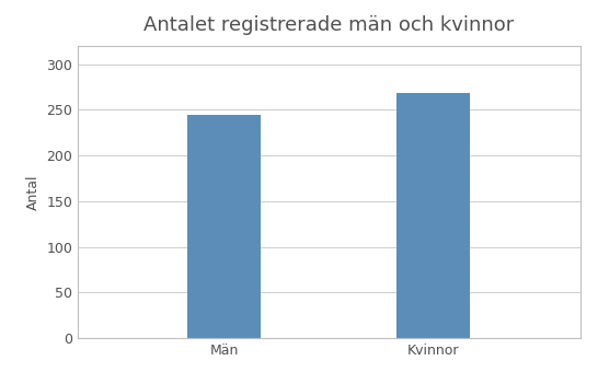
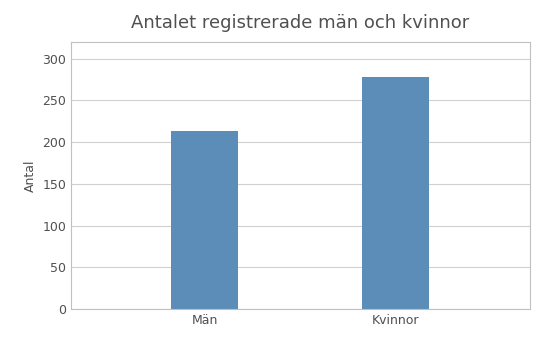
Män: 244 -> 213
Kvinnor: 268 -> 278
